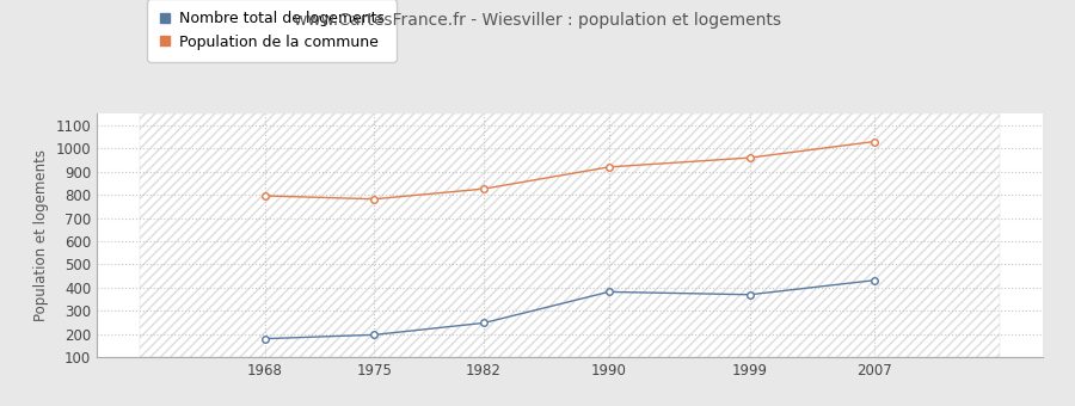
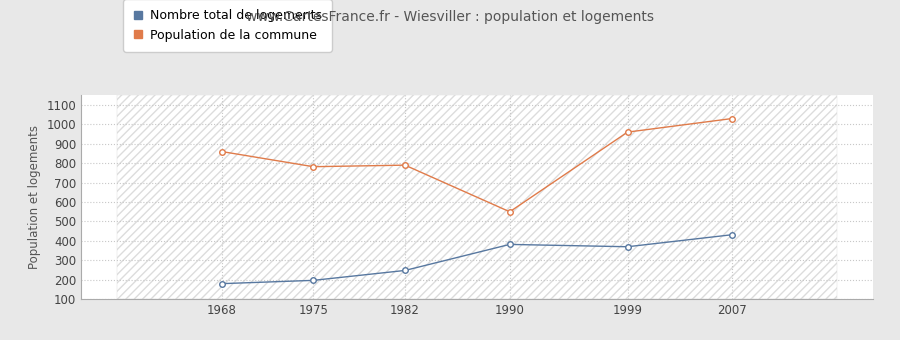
Population de la commune/1968: 800 -> 860
Population de la commune/1982: 830 -> 790
Population de la commune/1990: 920 -> 550
